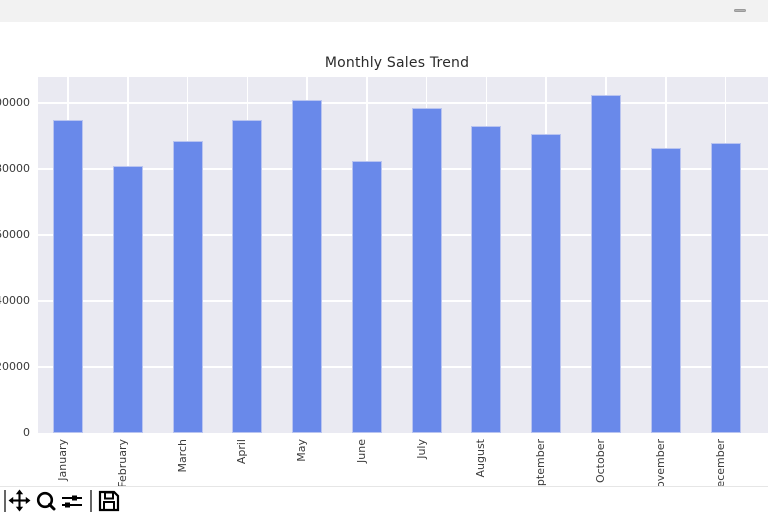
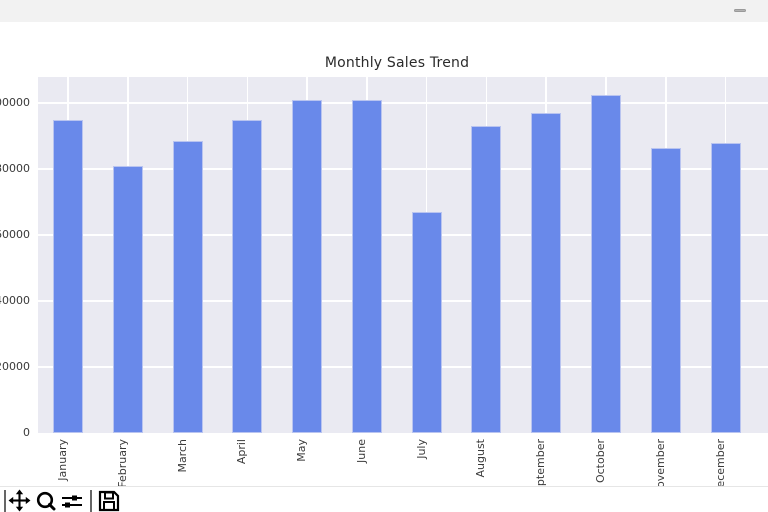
June: 82000 -> 101000
July: 98000 -> 67000
September: 90000 -> 97000
